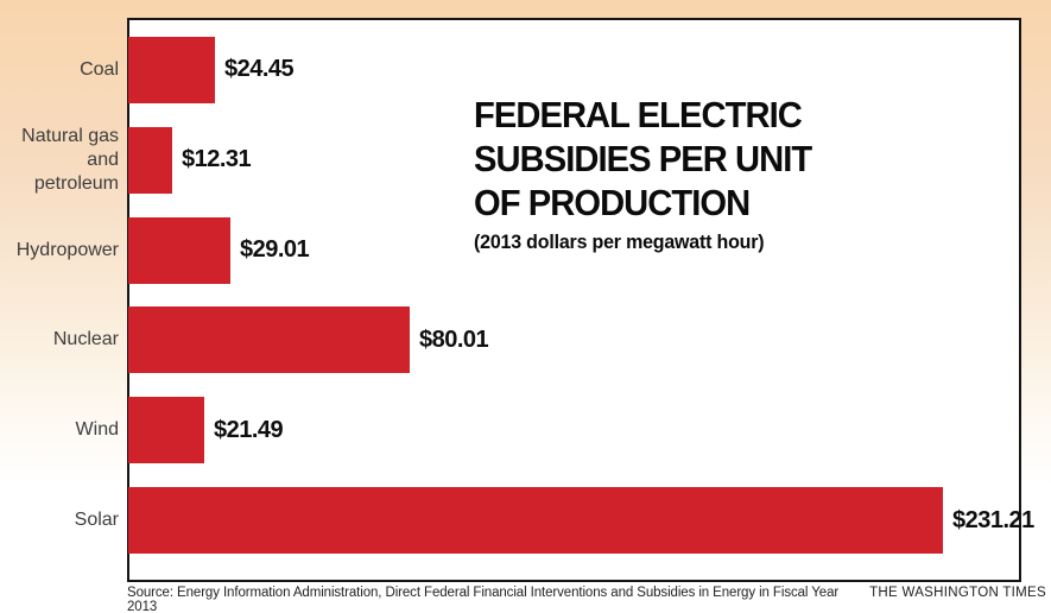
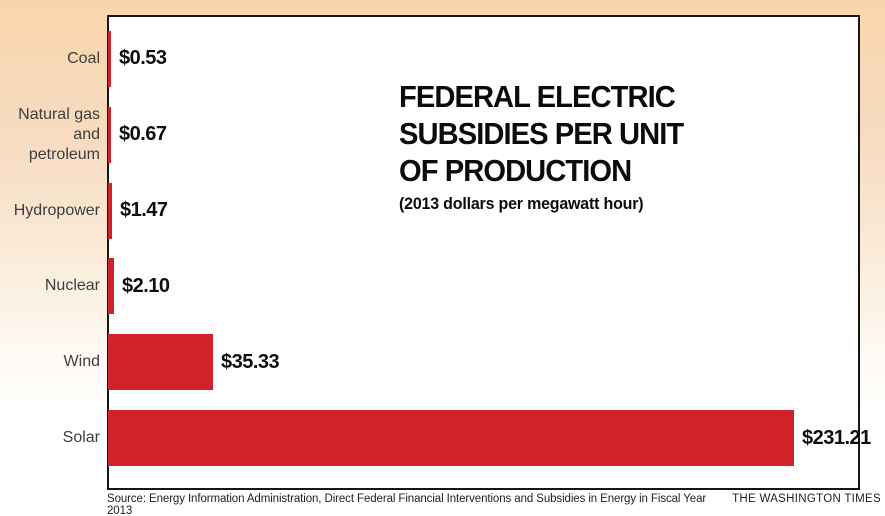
Coal: $24.45 -> $0.53
Natural gas and petroleum: $12.31 -> $0.67
Hydropower: $29.01 -> $1.47
Nuclear: $80.01 -> $2.10
Wind: $21.49 -> $35.33
